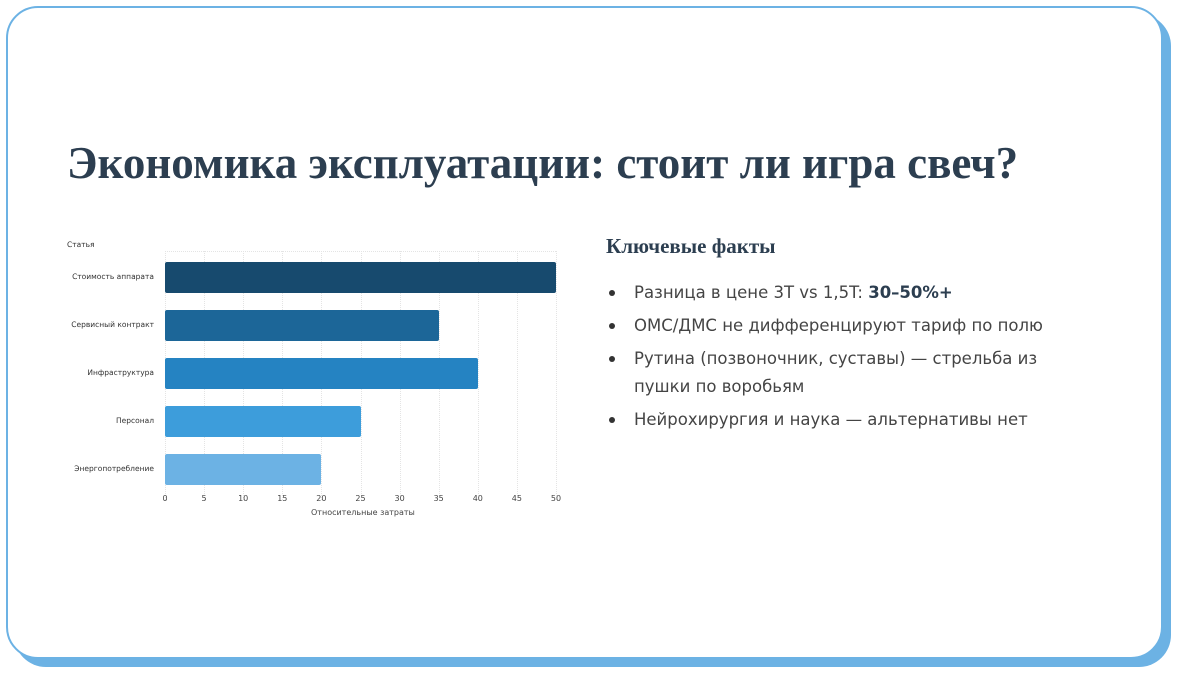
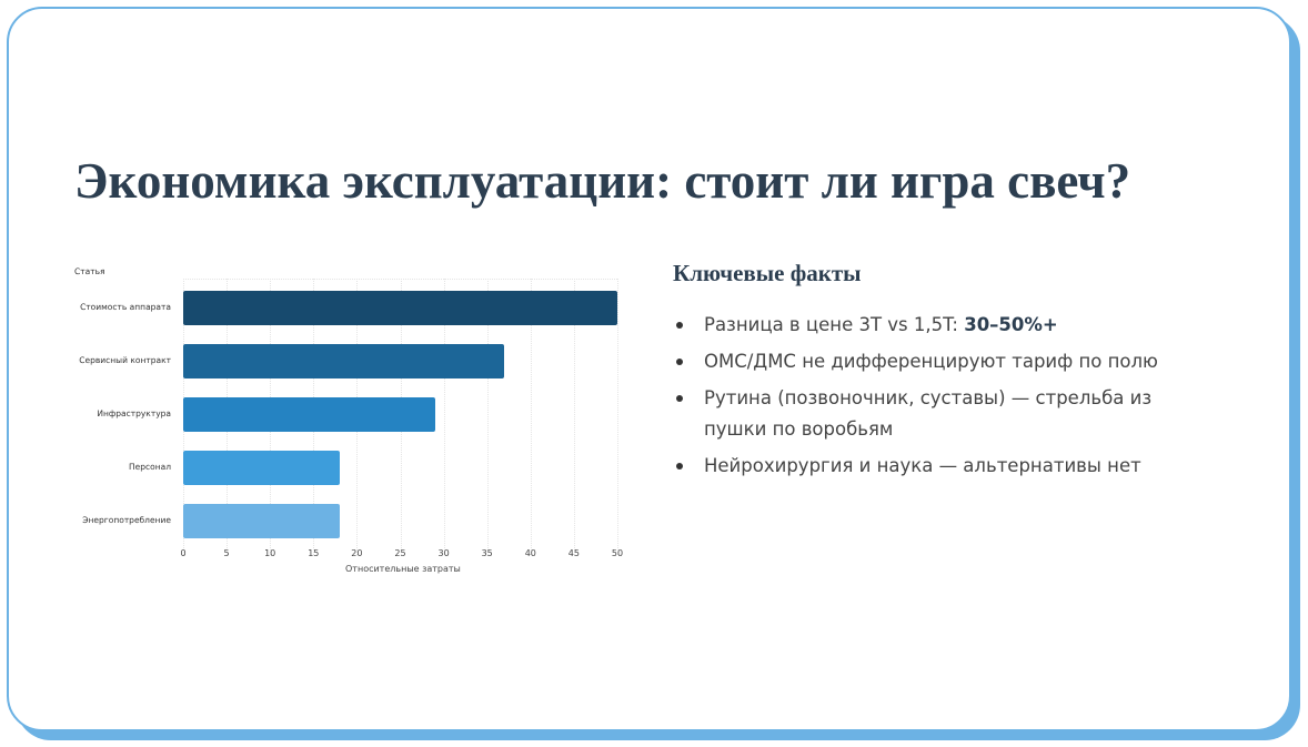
Сервисный контракт: 35 -> 37
Инфраструктура: 40 -> 29
Персонал: 25 -> 18
Энергопотребление: 20 -> 18
